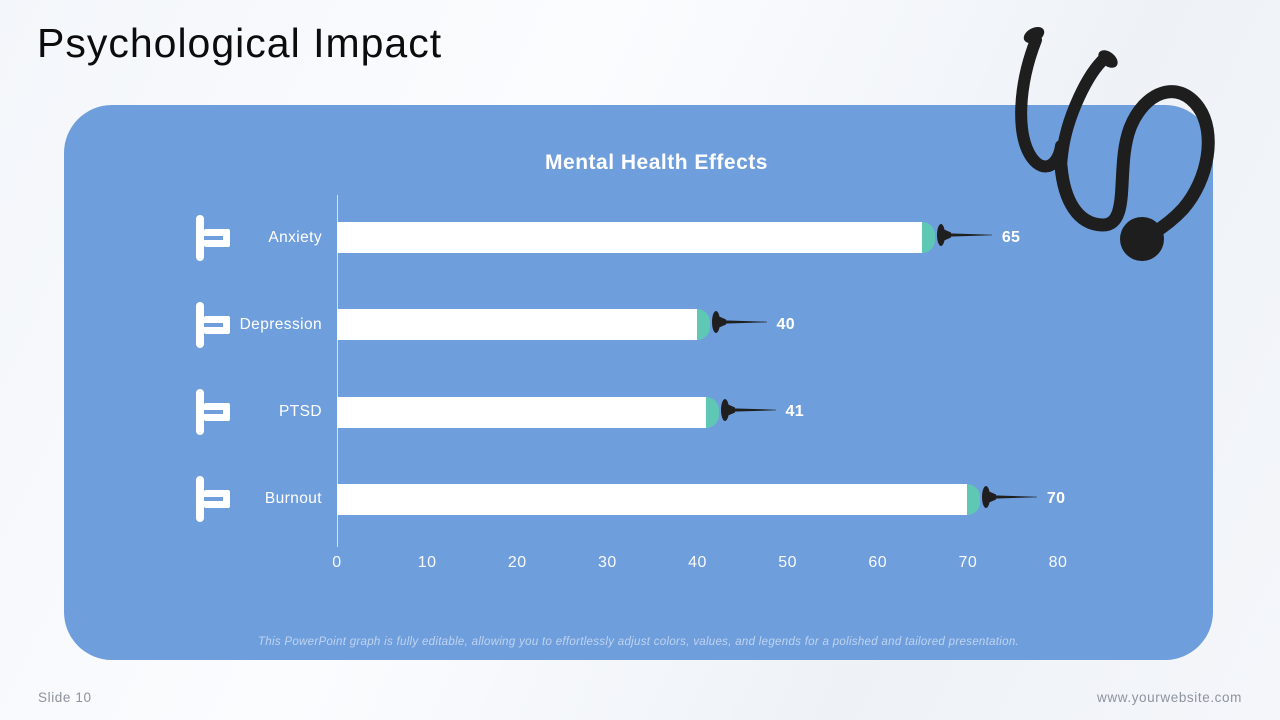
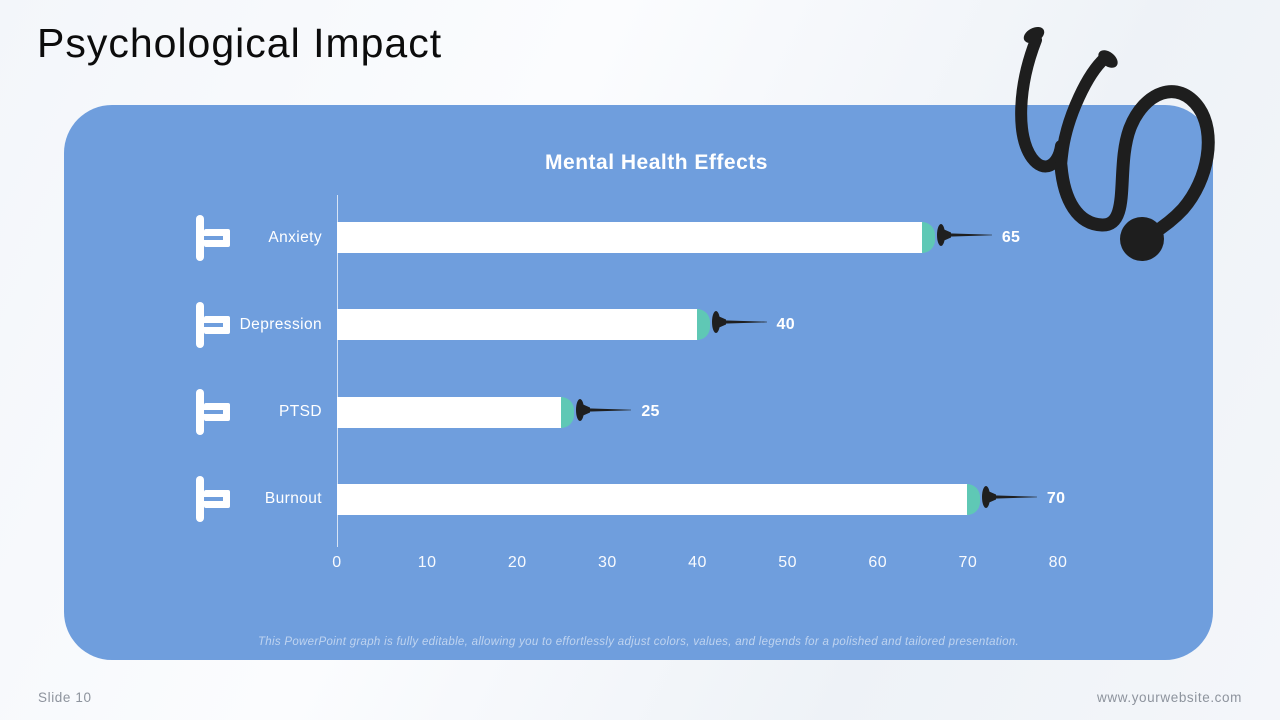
PTSD: 41 -> 25
